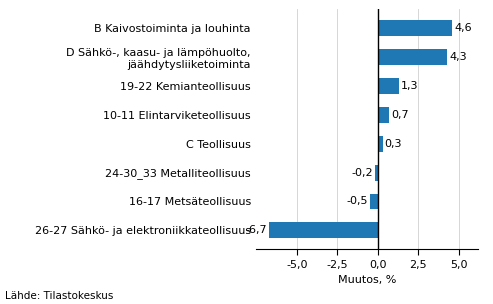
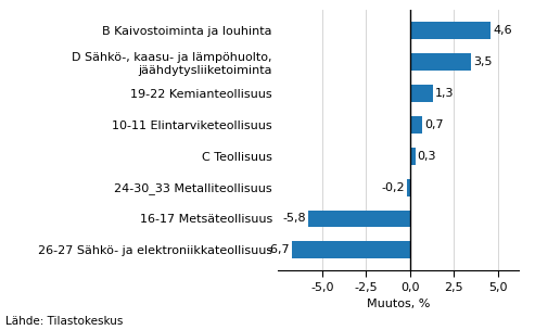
D Sähkö-, kaasu- ja lämpöhuolto, jäähdytysliiketoiminta: 4,3 -> 3,5
16-17 Metsäteollisuus: -0,5 -> -5,8
